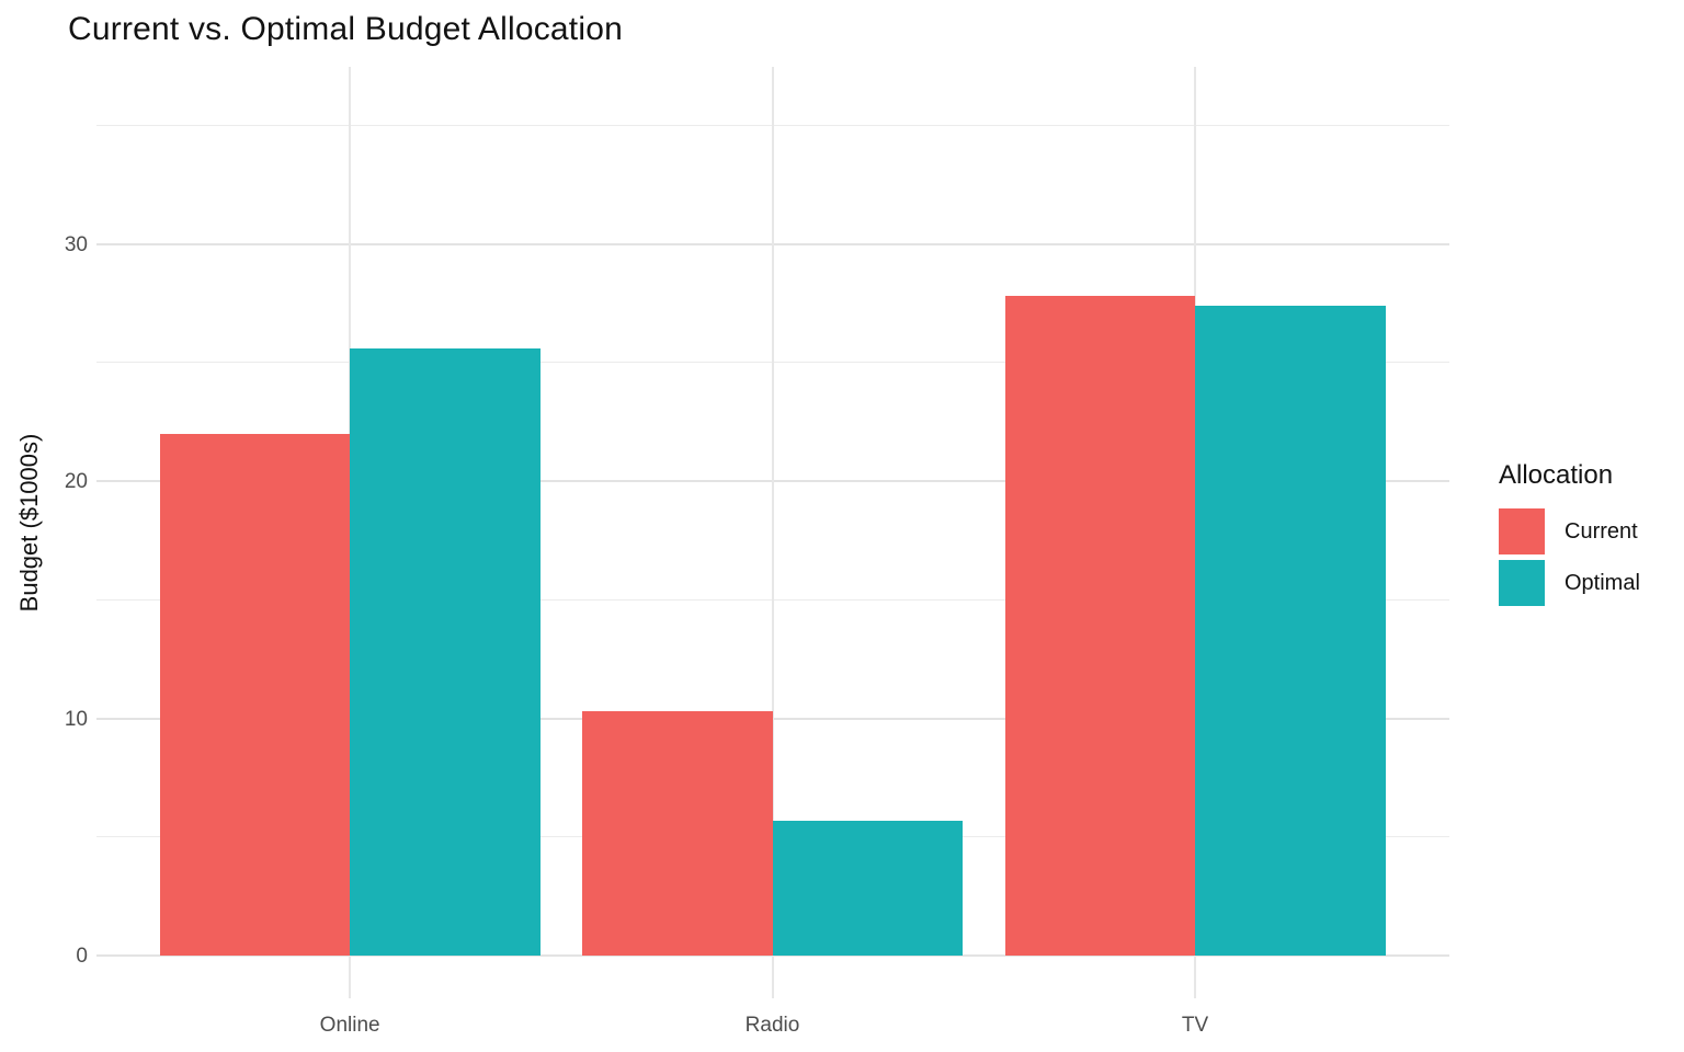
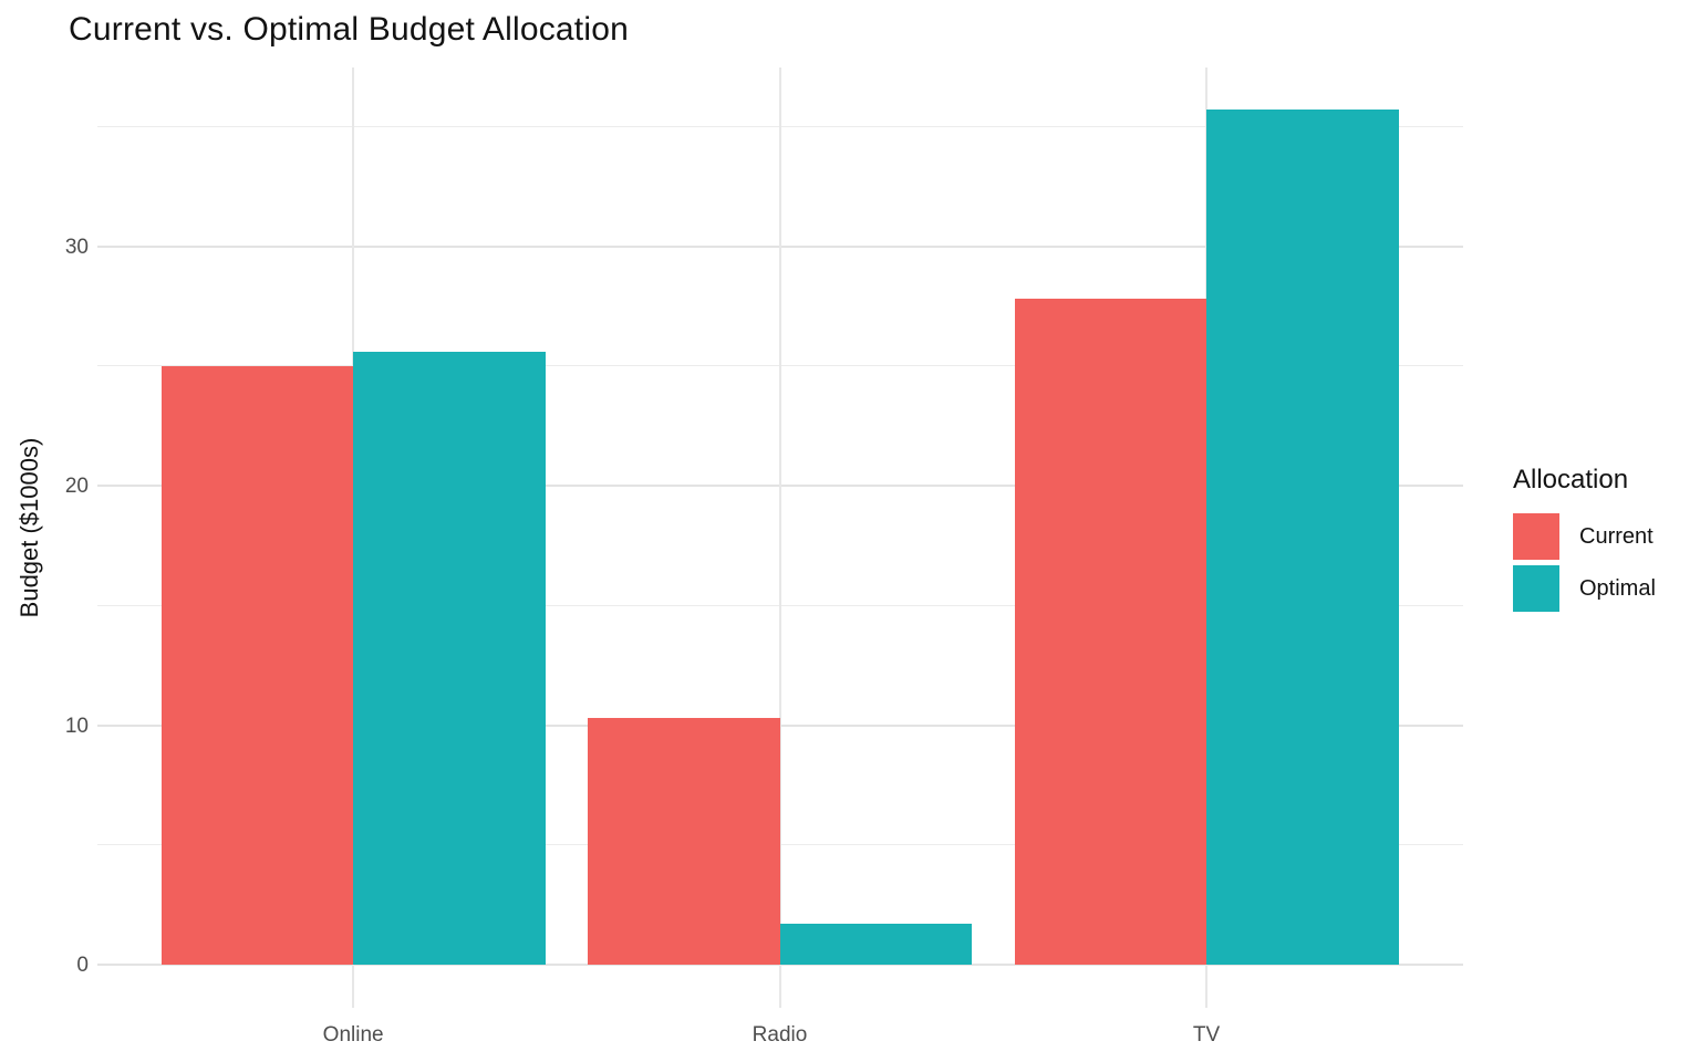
Current/Online: 22.0 -> 25.0
Optimal/Radio: 5.7 -> 1.7
Optimal/TV: 27.4 -> 35.7
